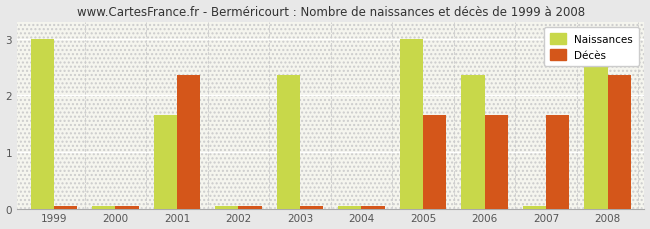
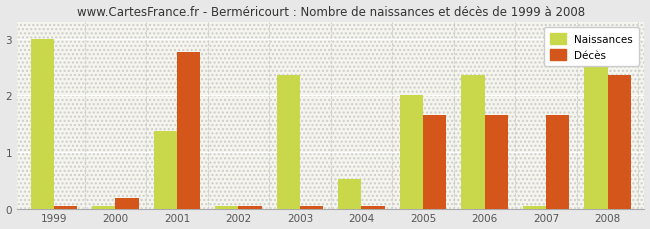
Décès/2000: 0.04 -> 0.18
Naissances/2001: 1.65 -> 1.36
Décès/2001: 2.35 -> 2.76
Naissances/2004: 0.04 -> 0.52
Naissances/2005: 3.00 -> 2.00
